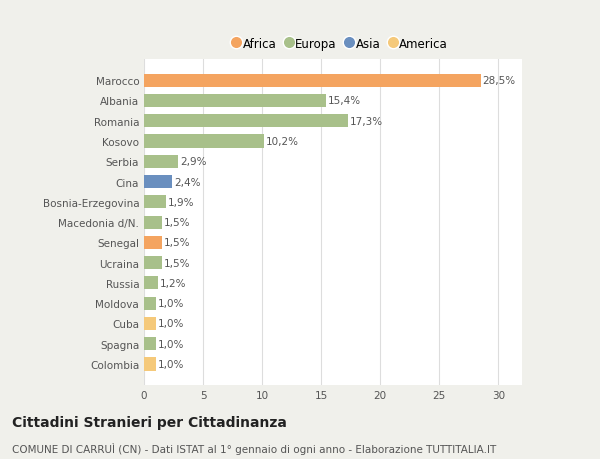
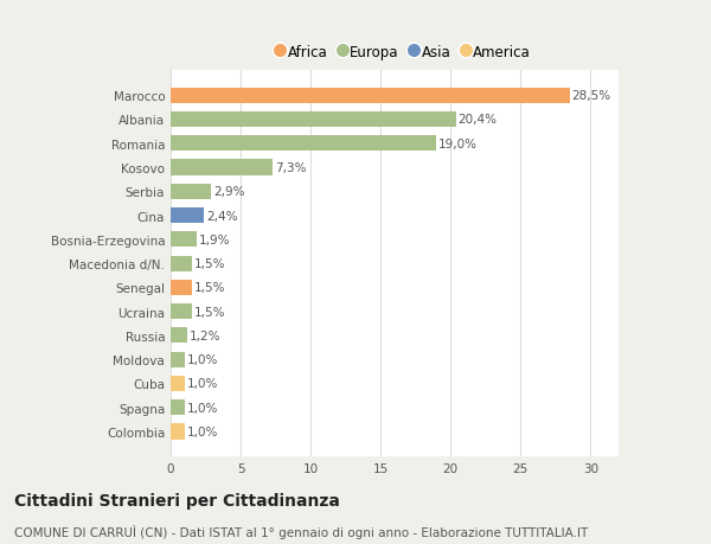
Albania: 15,4% -> 20,4%
Romania: 17,3% -> 19,0%
Kosovo: 10,2% -> 7,3%
